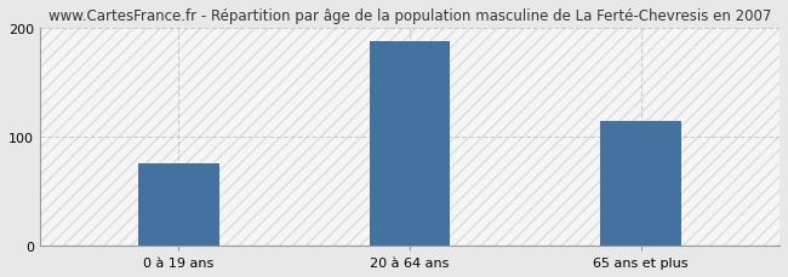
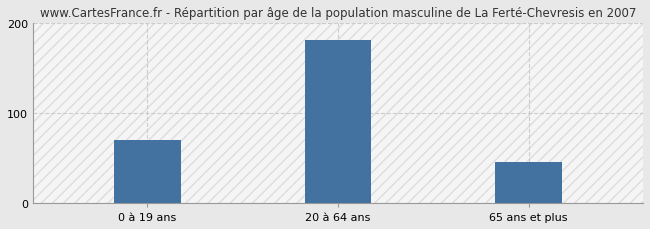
0 à 19 ans: 76 -> 70
20 à 64 ans: 188 -> 181
65 ans et plus: 114 -> 45
